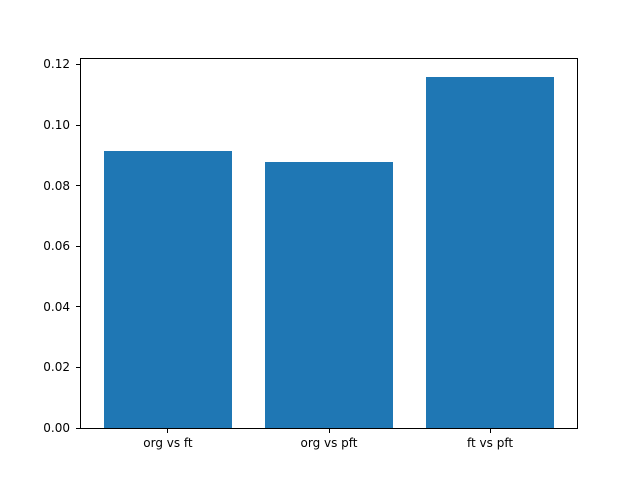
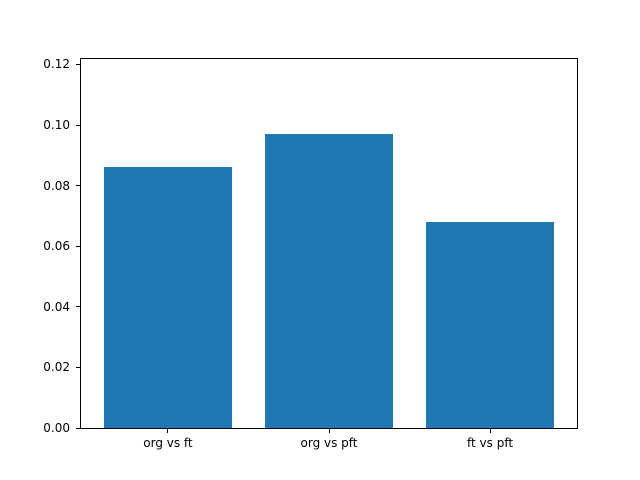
org vs ft: 0.091 -> 0.086
org vs pft: 0.088 -> 0.097
ft vs pft: 0.116 -> 0.068
